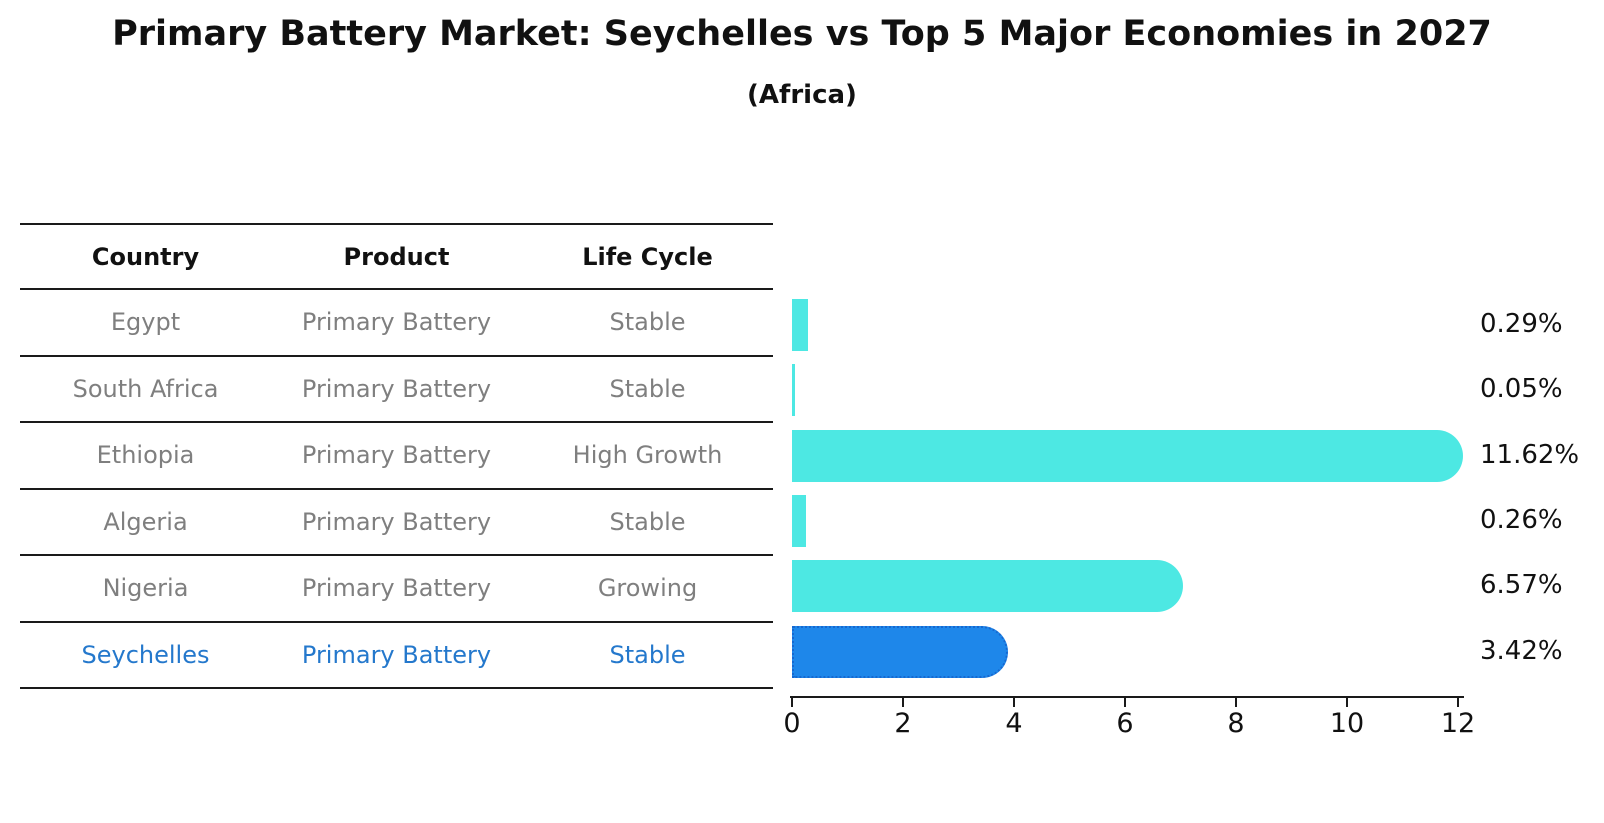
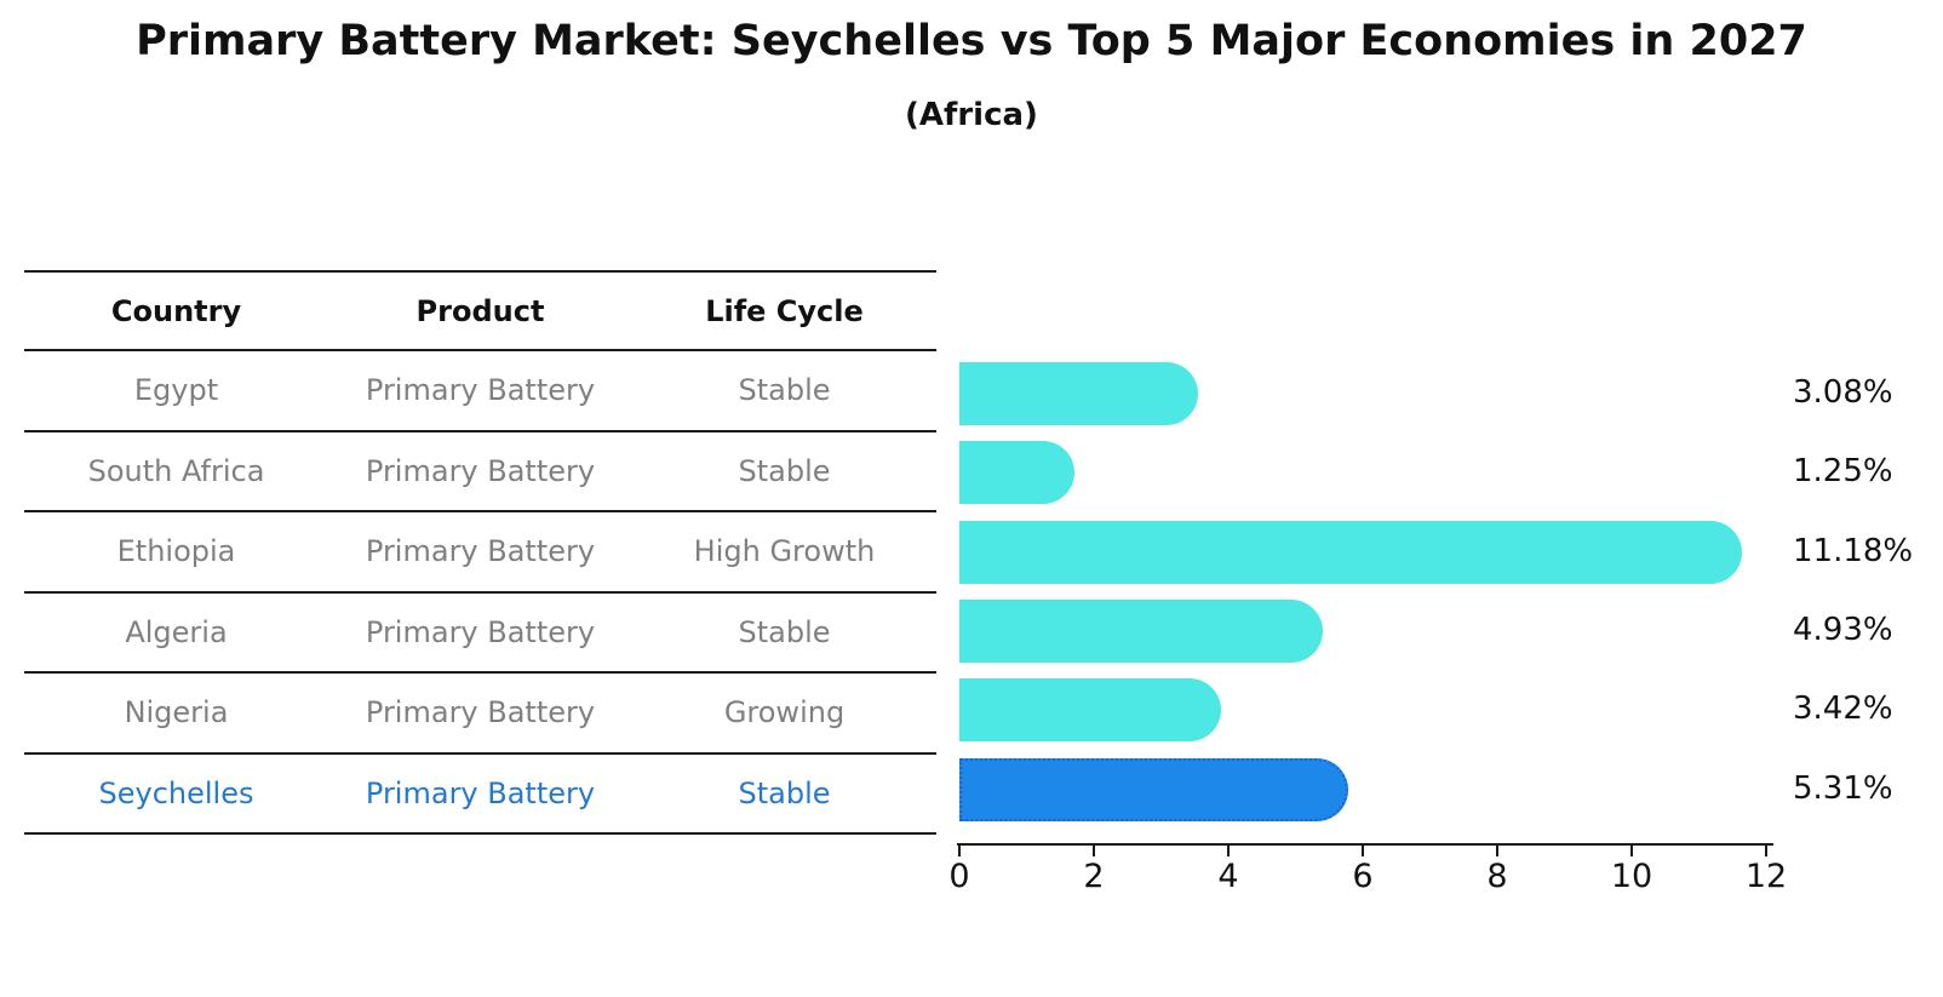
Egypt: 0.29% -> 3.08%
South Africa: 0.05% -> 1.25%
Ethiopia: 11.62% -> 11.18%
Algeria: 0.26% -> 4.93%
Nigeria: 6.57% -> 3.42%
Seychelles: 3.42% -> 5.31%
